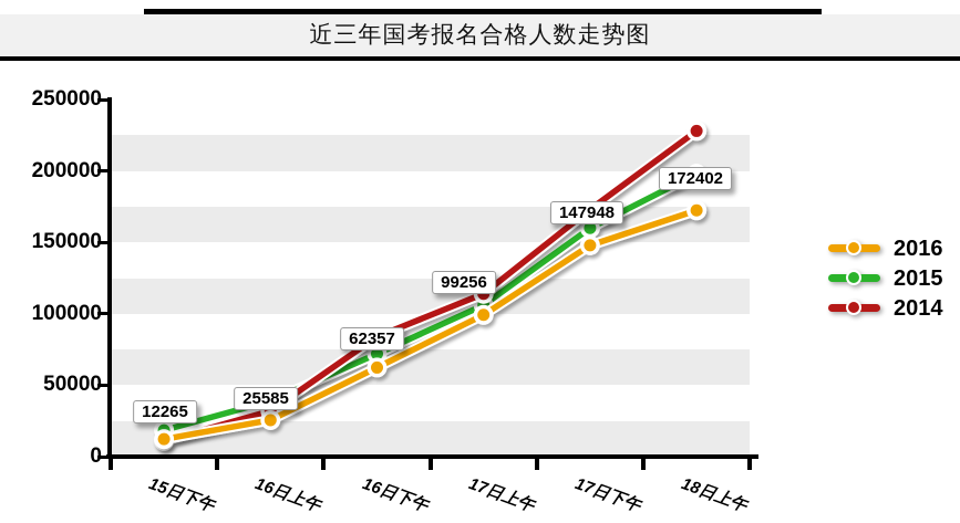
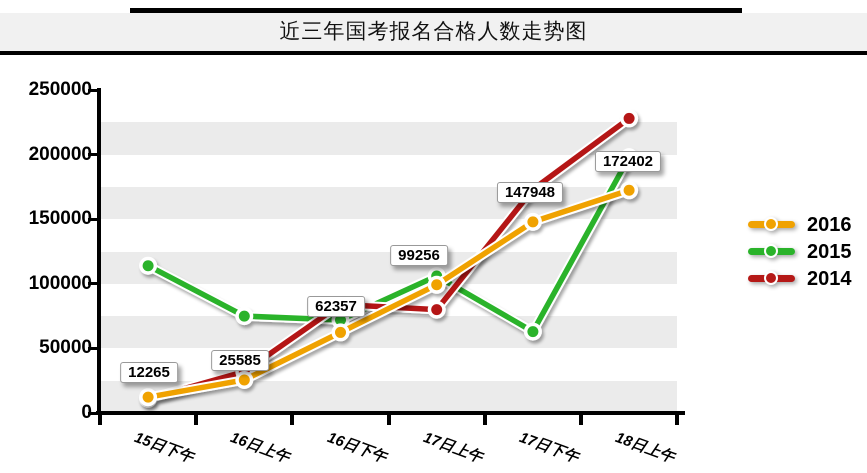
2015/15日下午: 18000 -> 114000
2015/16日上午: 39000 -> 75000
2014/17日上午: 114000 -> 80000
2015/17日下午: 160000 -> 63000
